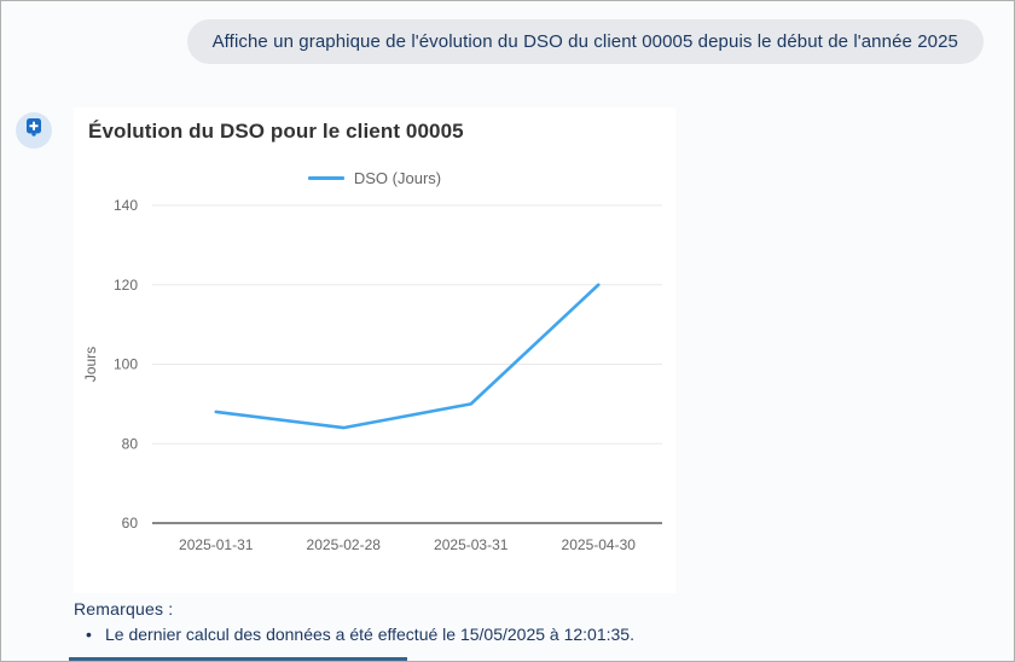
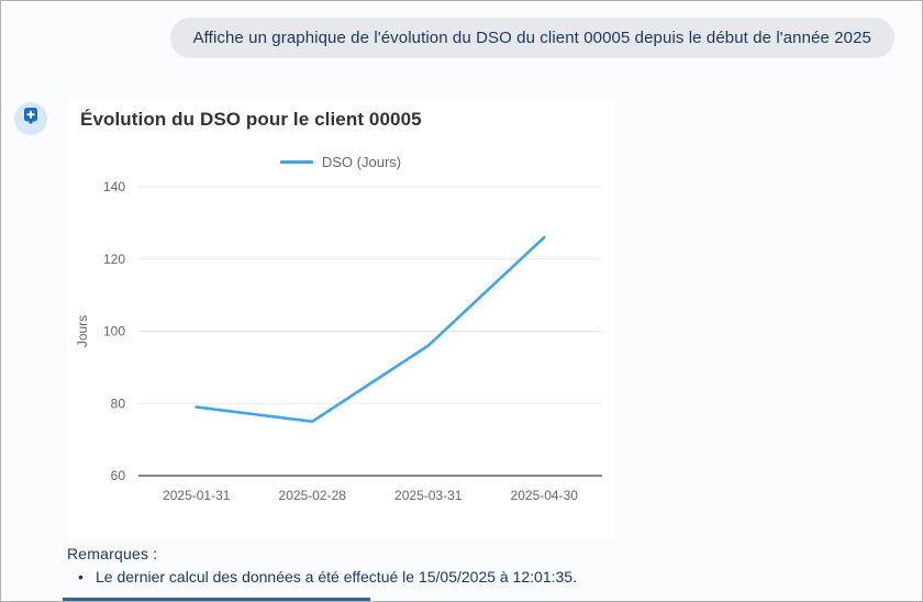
2025-01-31: 88 -> 79
2025-02-28: 84 -> 75
2025-03-31: 90 -> 96
2025-04-30: 120 -> 126
